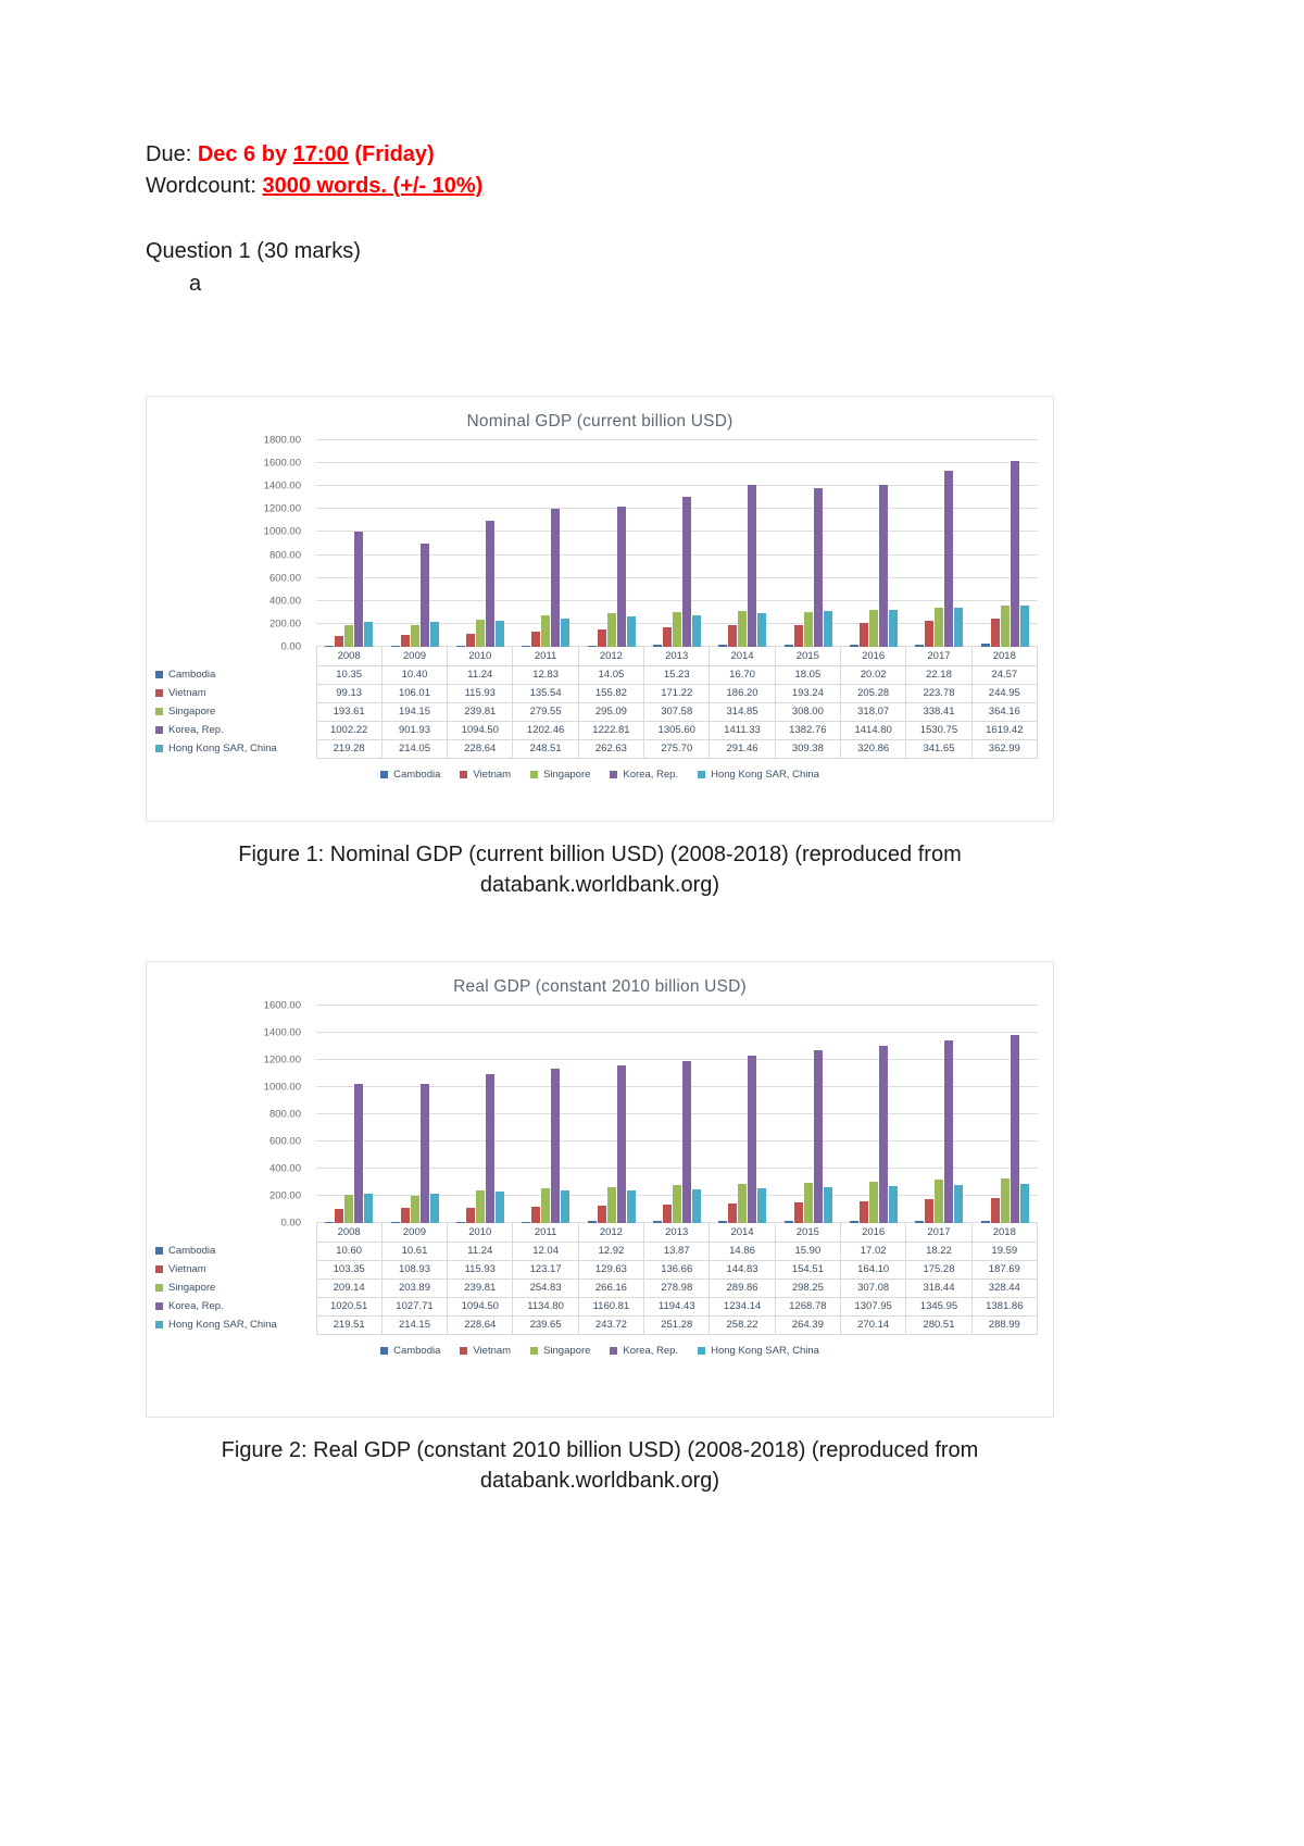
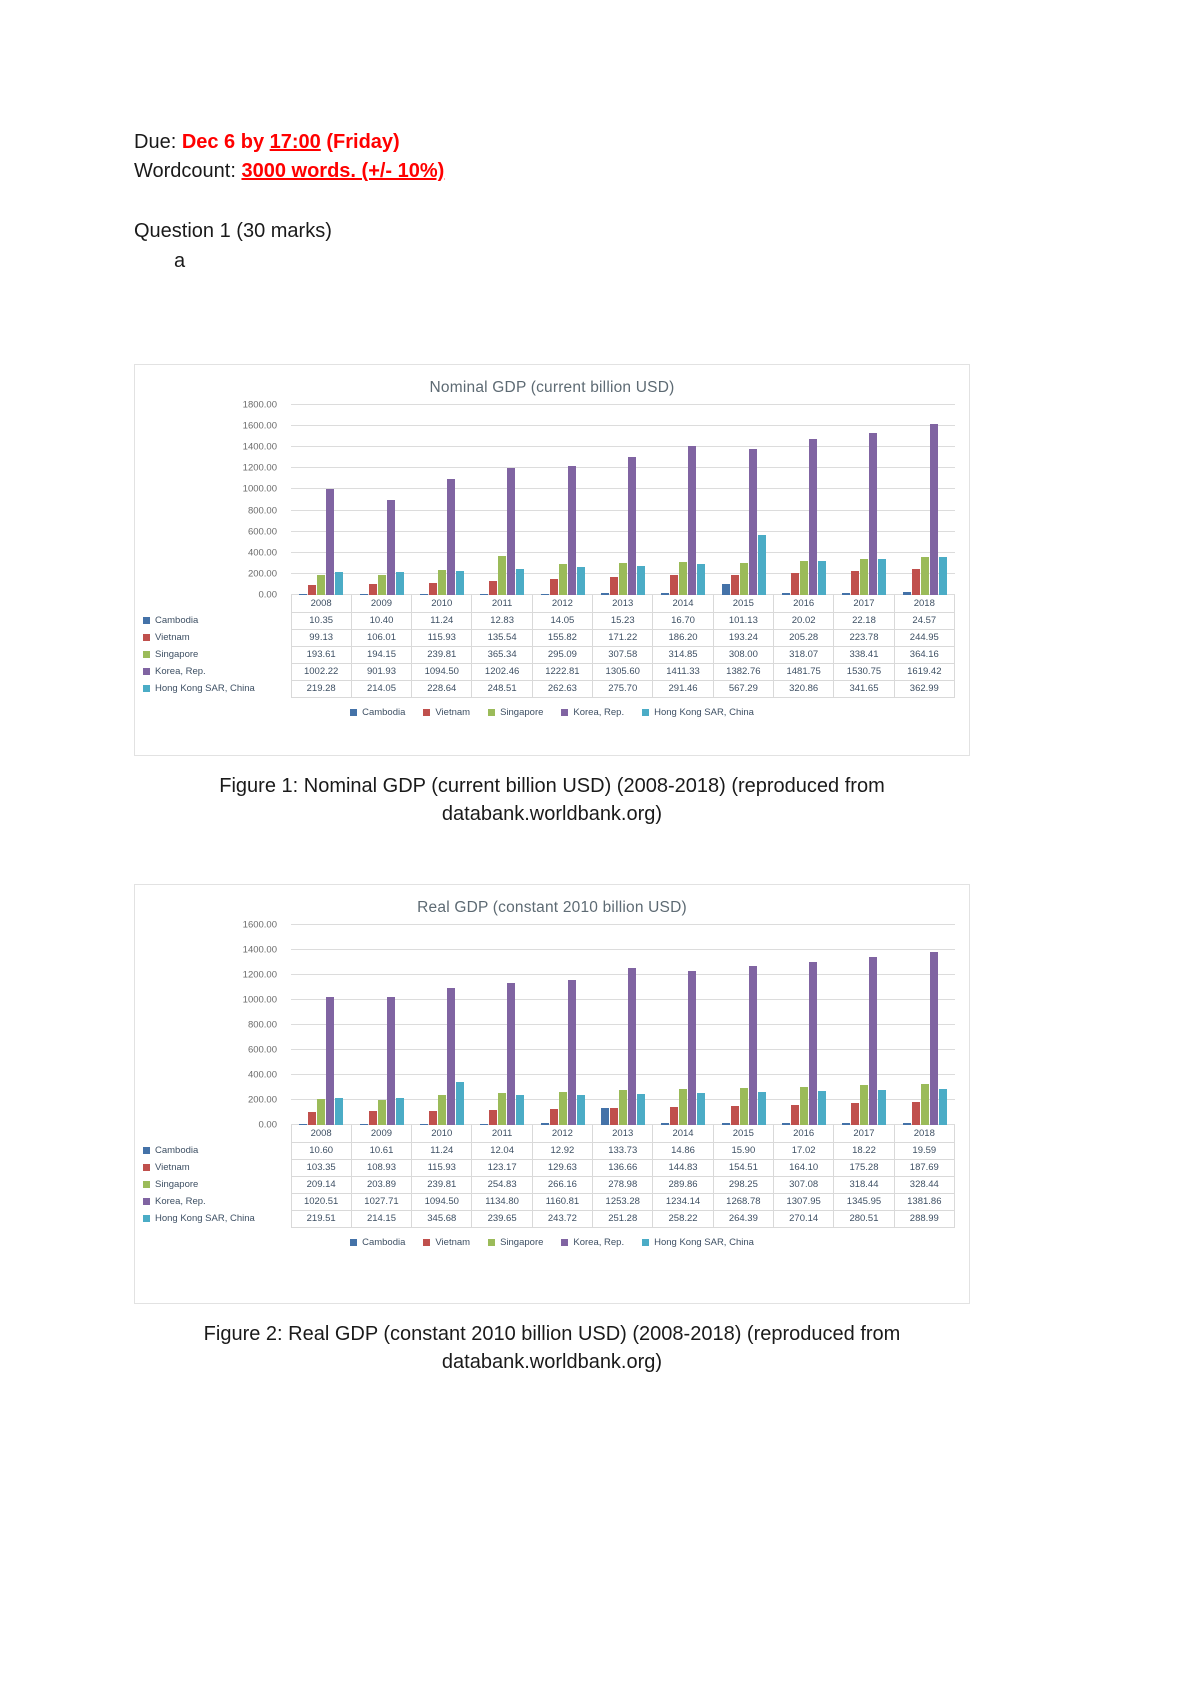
Nominal GDP (current billion USD)/Singapore/2011: 279.55 -> 365.34
Nominal GDP (current billion USD)/Cambodia/2015: 18.05 -> 101.13
Nominal GDP (current billion USD)/Hong Kong SAR, China/2015: 309.38 -> 567.29
Nominal GDP (current billion USD)/Korea, Rep./2016: 1414.80 -> 1481.75
Real GDP (constant 2010 billion USD)/Hong Kong SAR, China/2010: 228.64 -> 345.68
Real GDP (constant 2010 billion USD)/Cambodia/2013: 13.87 -> 133.73
Real GDP (constant 2010 billion USD)/Korea, Rep./2013: 1194.43 -> 1253.28
